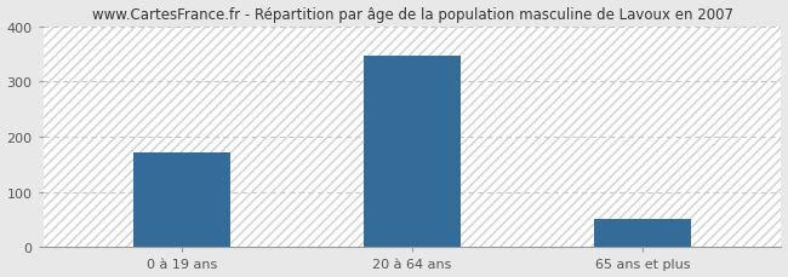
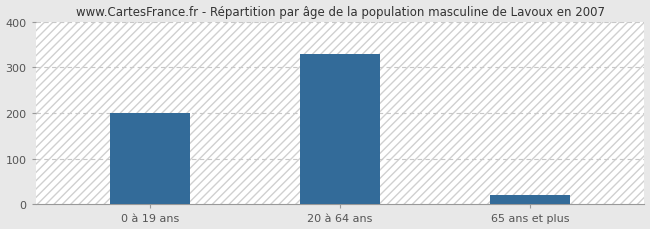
0 à 19 ans: 172 -> 200
20 à 64 ans: 347 -> 330
65 ans et plus: 52 -> 20
